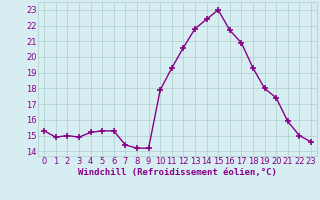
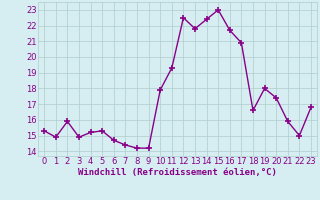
2: 15.0 -> 15.9
6: 15.3 -> 14.7
12: 20.6 -> 22.5
18: 19.3 -> 16.6
23: 14.6 -> 16.8
